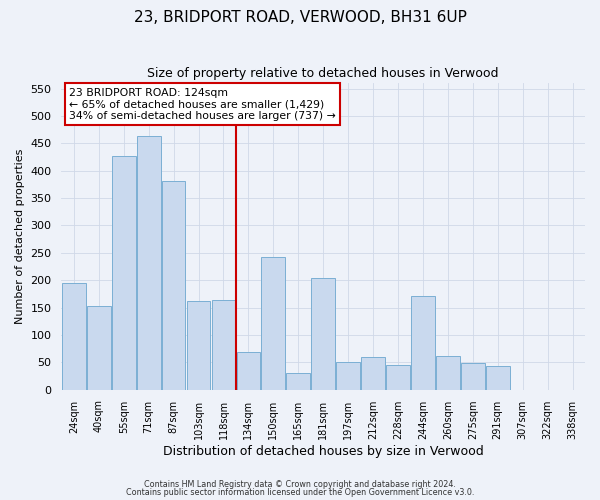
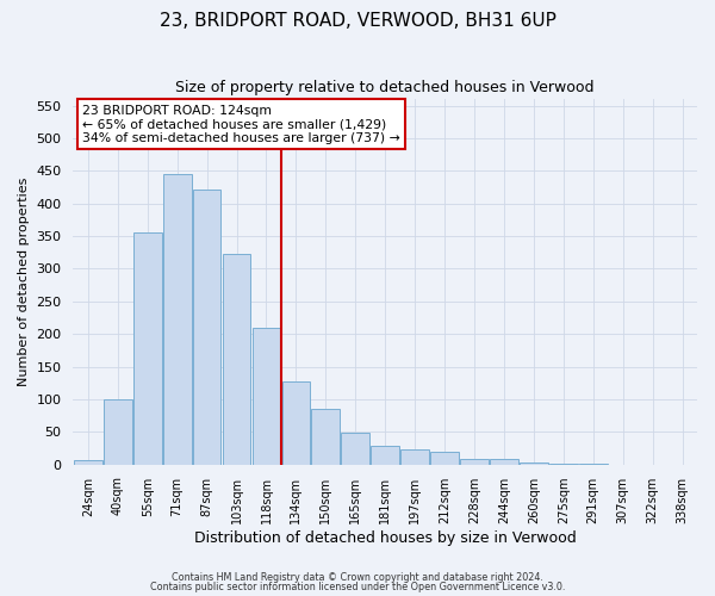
24sqm: 194 -> 7
40sqm: 152 -> 100
55sqm: 426 -> 355
71sqm: 464 -> 445
87sqm: 382 -> 422
103sqm: 162 -> 322
118sqm: 164 -> 210
134sqm: 68 -> 128
150sqm: 242 -> 85
165sqm: 30 -> 48
181sqm: 204 -> 29
197sqm: 50 -> 24
212sqm: 60 -> 19
228sqm: 46 -> 9
244sqm: 172 -> 9
260sqm: 62 -> 4
275sqm: 48 -> 1
291sqm: 44 -> 2
